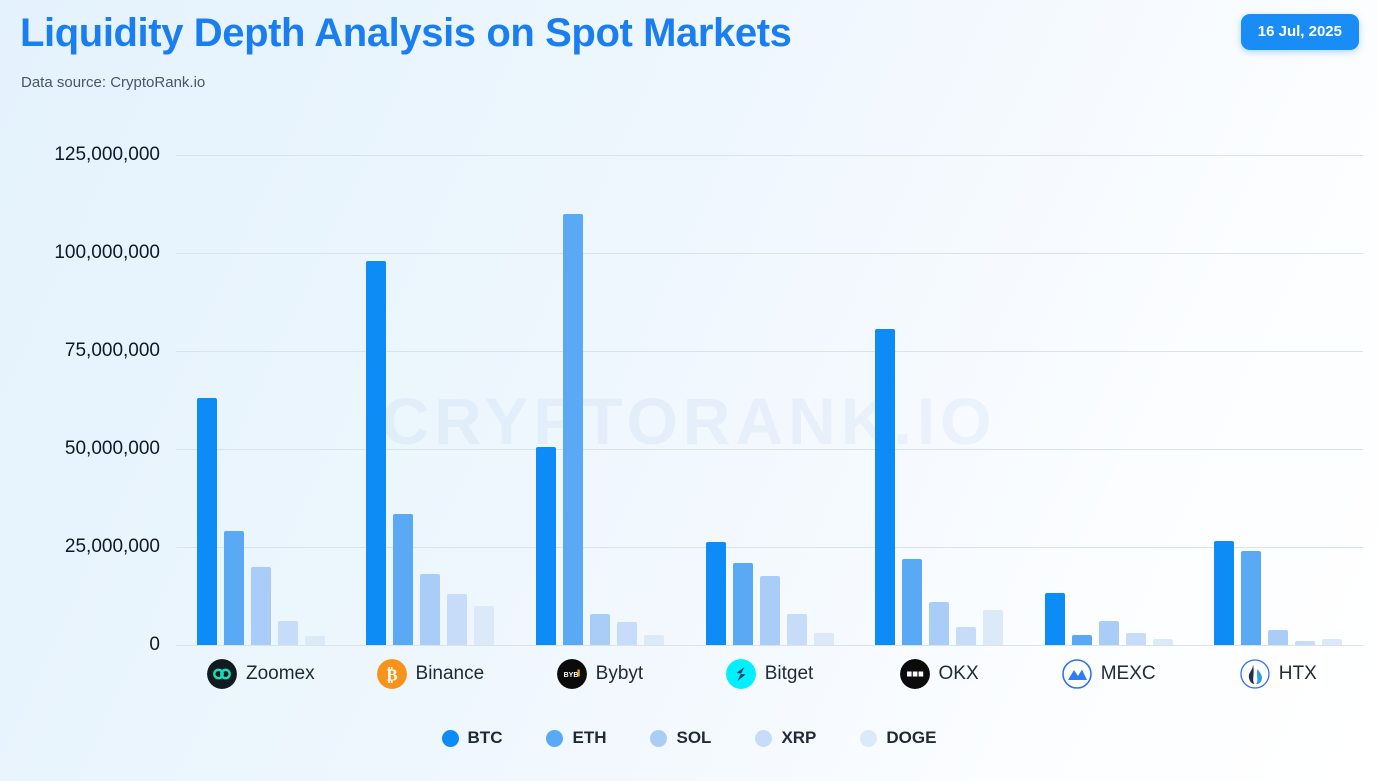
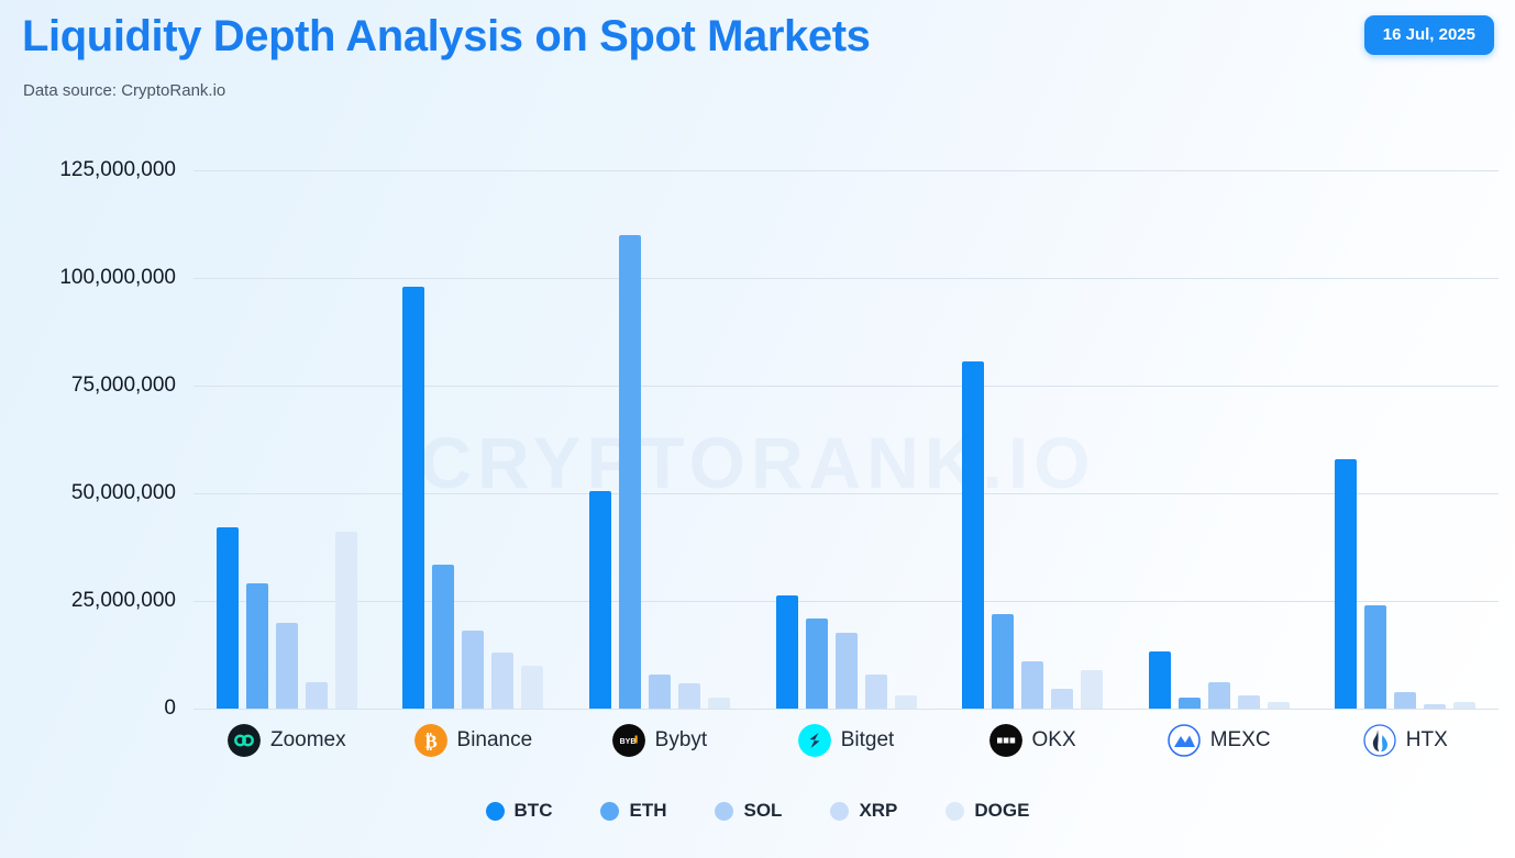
BTC/Zoomex: 63000000 -> 42000000
DOGE/Zoomex: 2000000 -> 41000000
BTC/HTX: 26000000 -> 58000000
